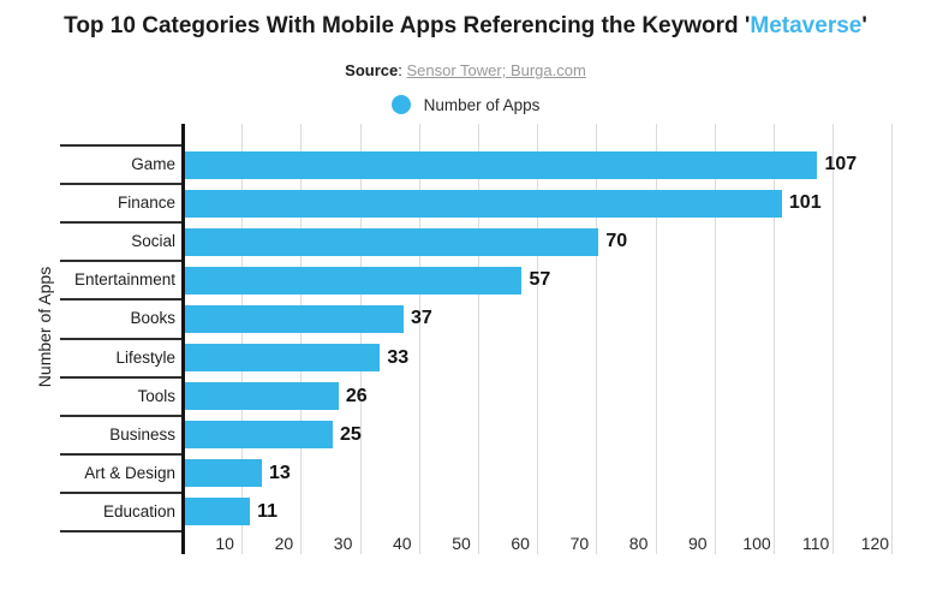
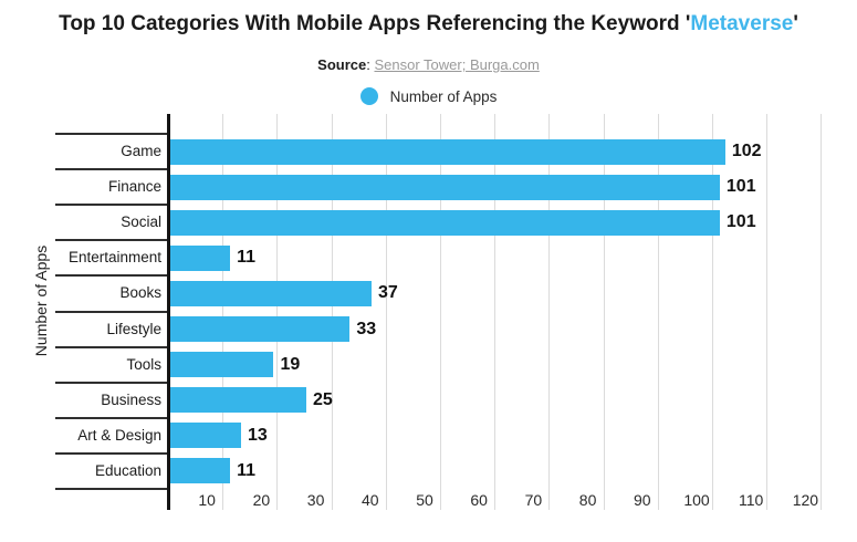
Game: 107 -> 102
Social: 70 -> 101
Entertainment: 57 -> 11
Tools: 26 -> 19
